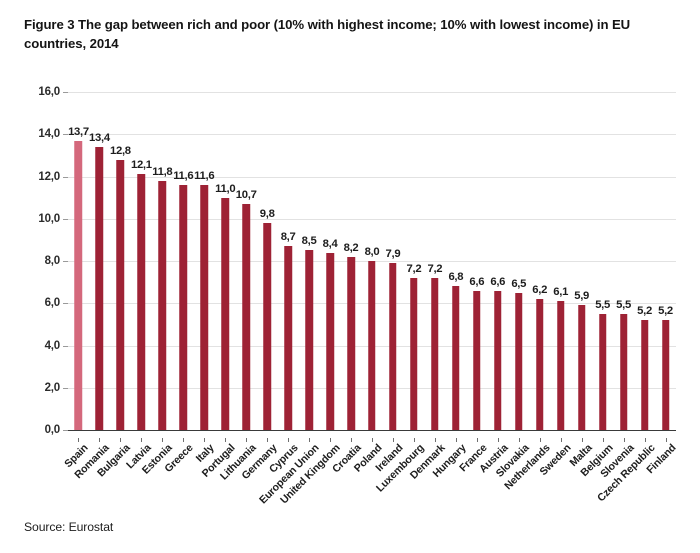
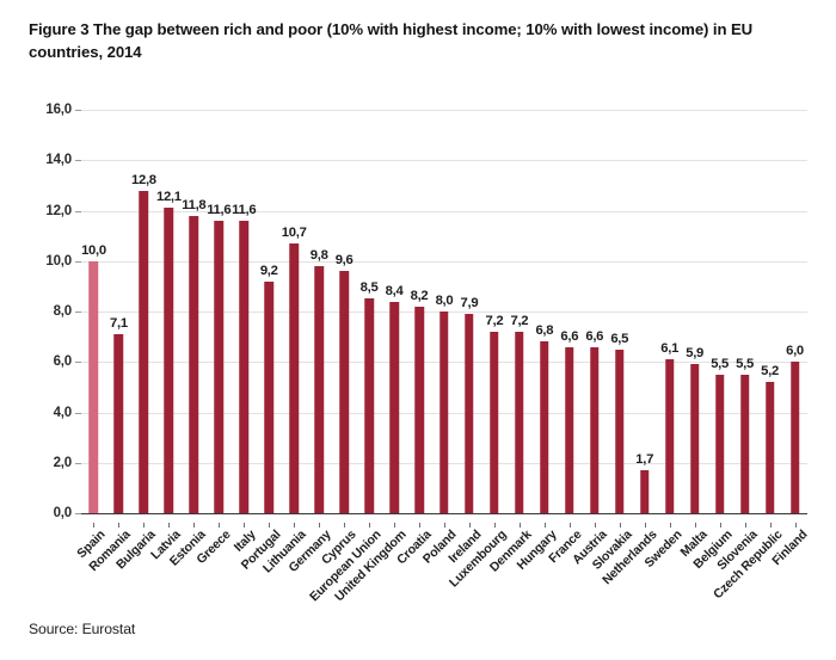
Spain: 13,7 -> 10,0
Romania: 13,4 -> 7,1
Portugal: 11,0 -> 9,2
Cyprus: 8,7 -> 9,6
Netherlands: 6,2 -> 1,7
Finland: 5,2 -> 6,0
